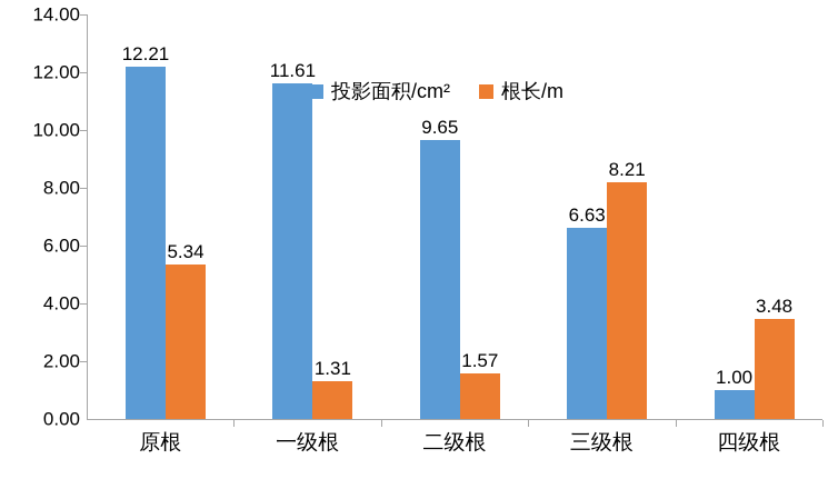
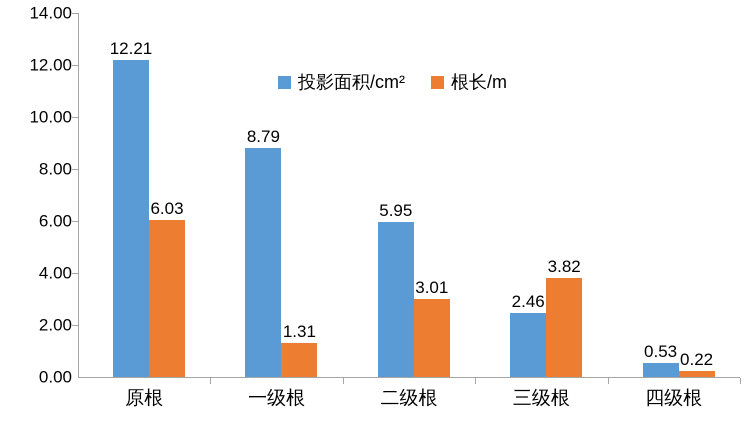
根长/m/原根: 5.34 -> 6.03
投影面积/cm²/一级根: 11.61 -> 8.79
投影面积/cm²/二级根: 9.65 -> 5.95
根长/m/二级根: 1.57 -> 3.01
投影面积/cm²/三级根: 6.63 -> 2.46
根长/m/三级根: 8.21 -> 3.82
投影面积/cm²/四级根: 1.00 -> 0.53
根长/m/四级根: 3.48 -> 0.22
